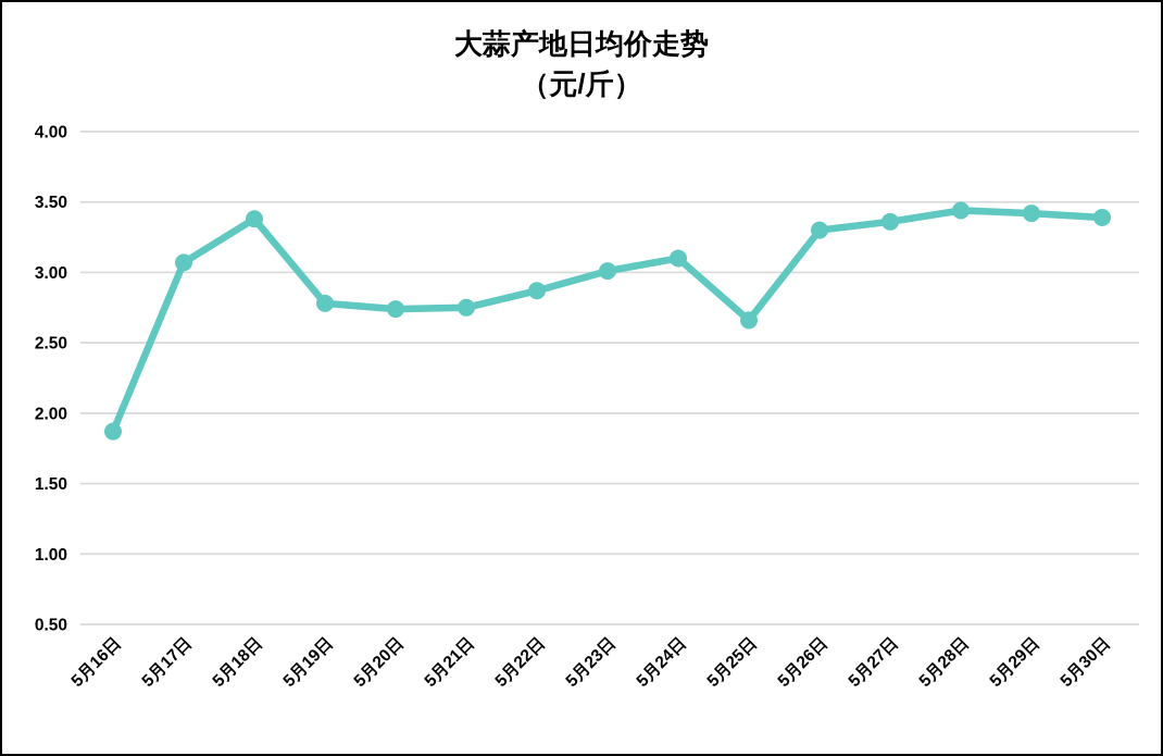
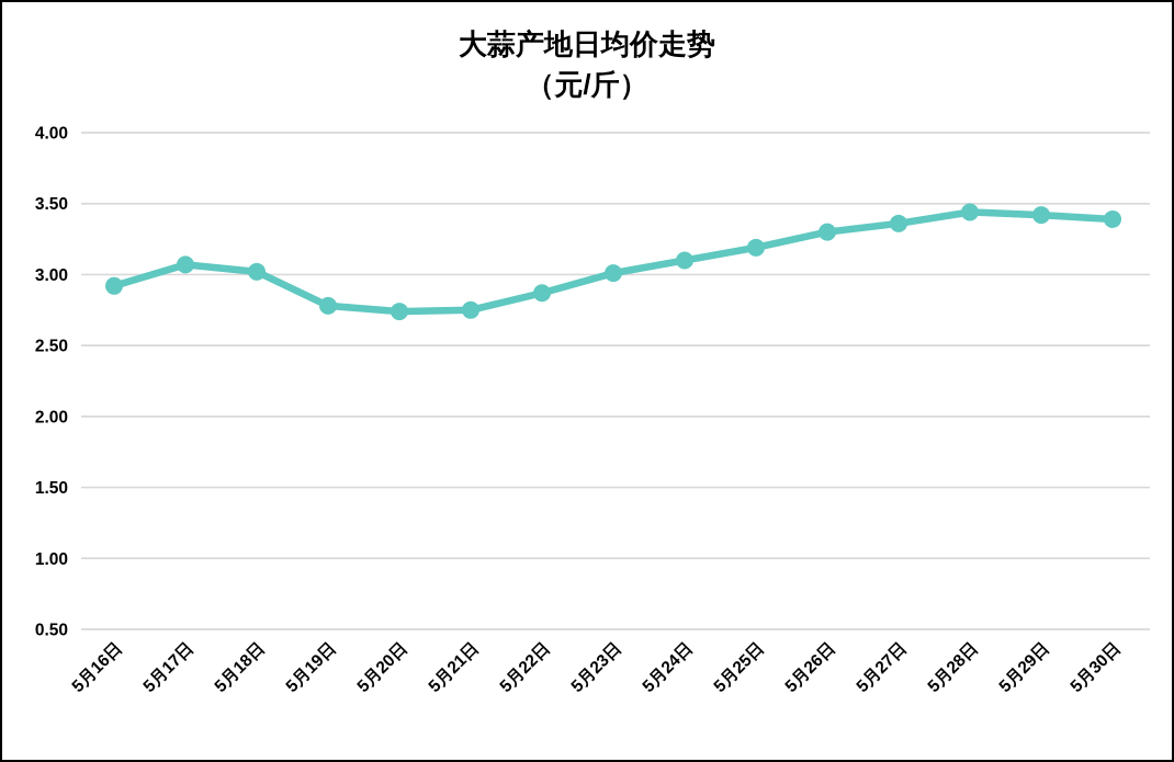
5月16日: 1.87 -> 2.92
5月18日: 3.38 -> 3.02
5月25日: 2.66 -> 3.19
